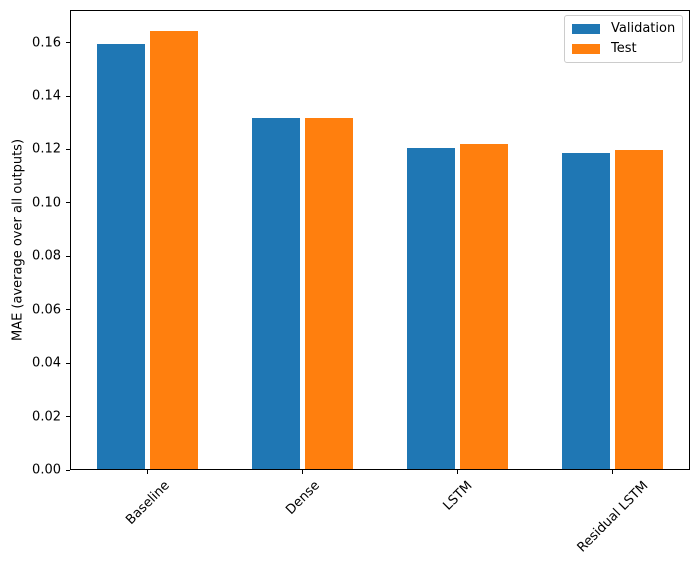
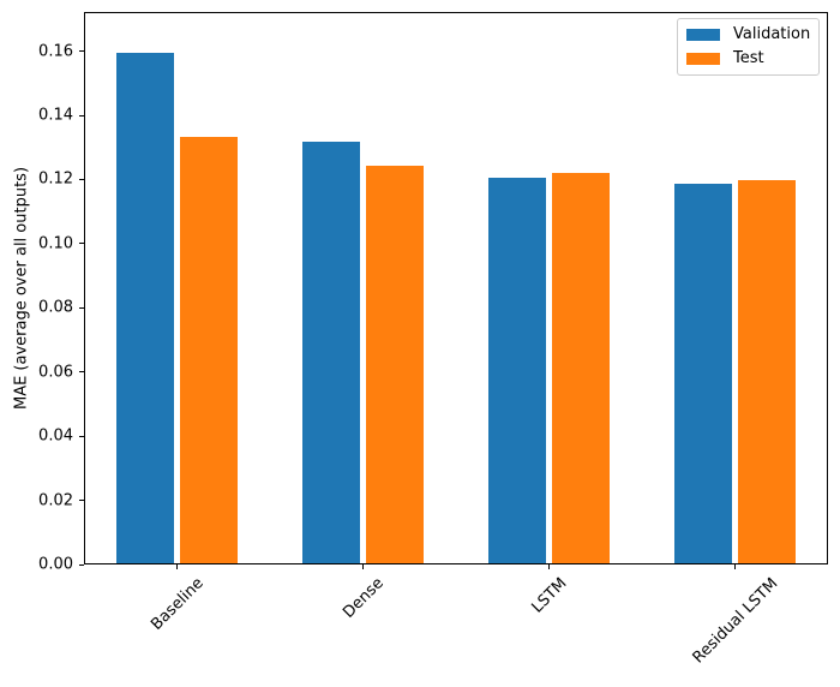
Test/Baseline: 0.164 -> 0.133
Test/Dense: 0.131 -> 0.124
